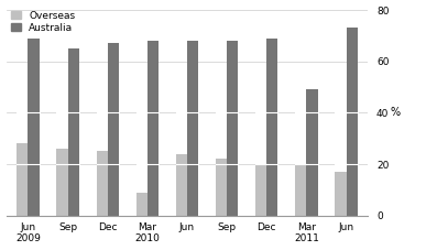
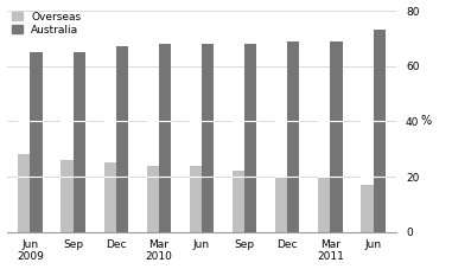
Australia/Jun 2009: 69 -> 65
Overseas/Mar 2010: 9 -> 24
Australia/Mar 2011: 49 -> 69
